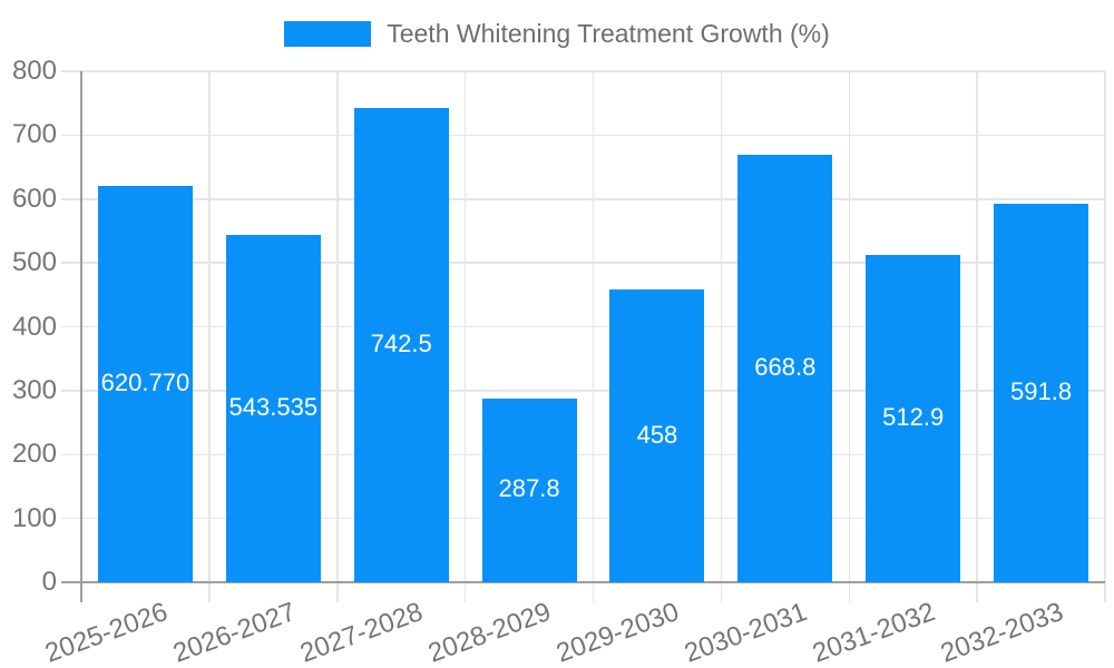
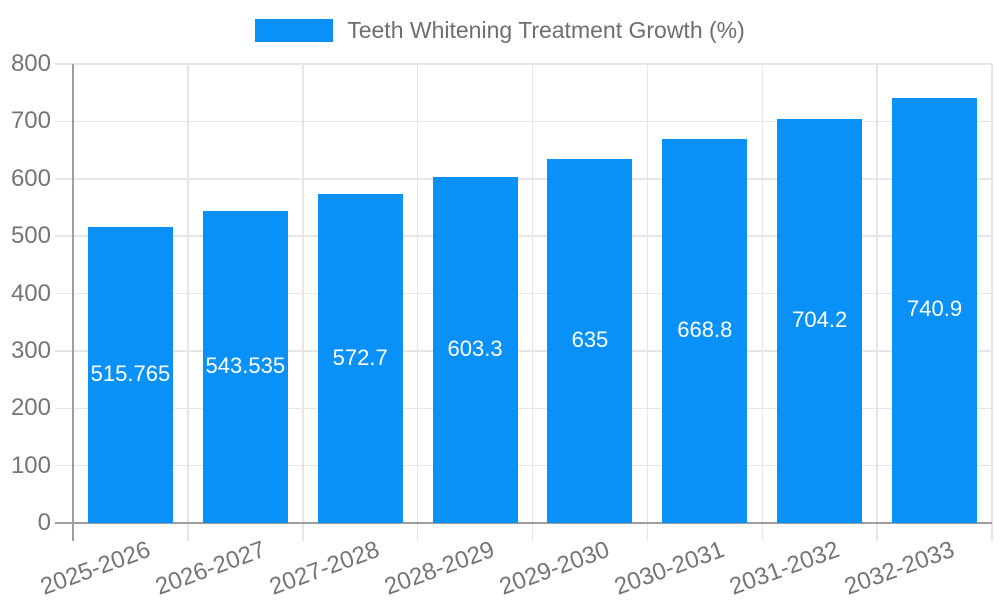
2025-2026: 620.770 -> 515.765
2027-2028: 742.5 -> 572.7
2028-2029: 287.8 -> 603.3
2029-2030: 458 -> 635
2031-2032: 512.9 -> 704.2
2032-2033: 591.8 -> 740.9
